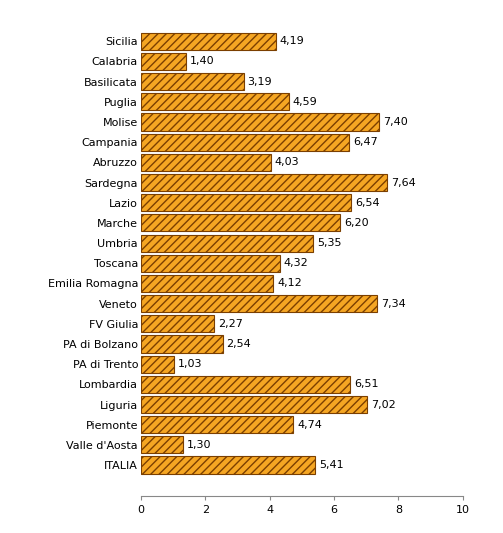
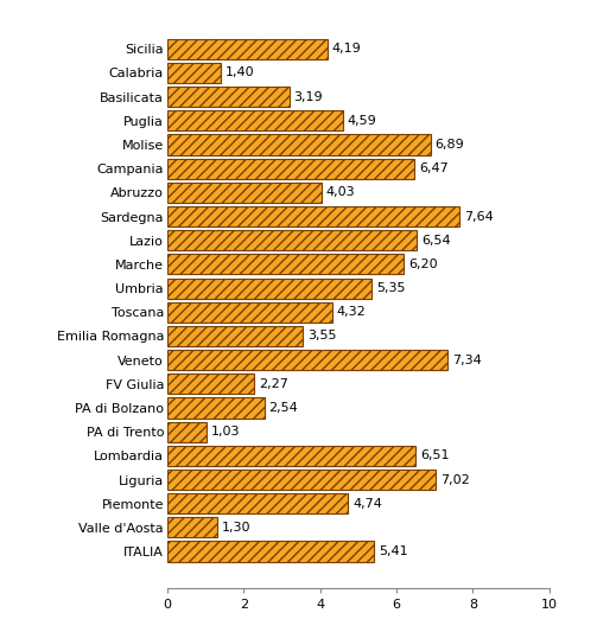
Molise: 7,40 -> 6,89
Emilia Romagna: 4,12 -> 3,55
